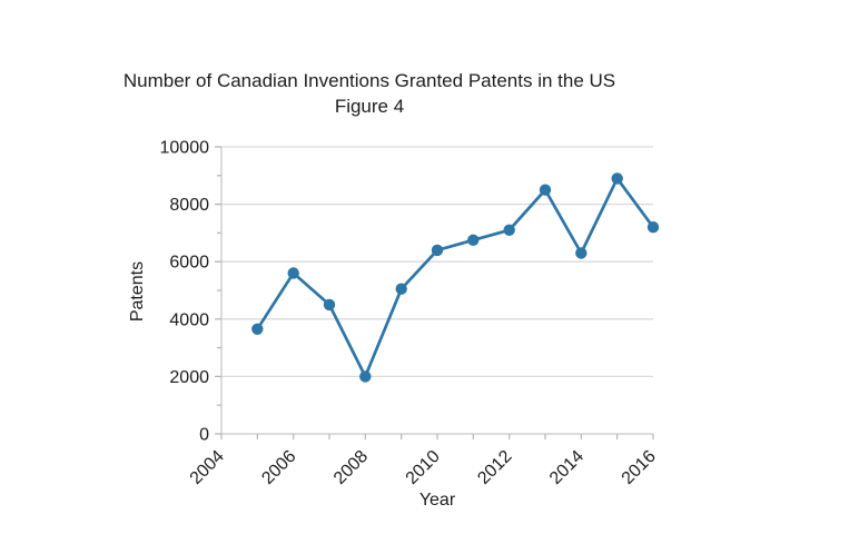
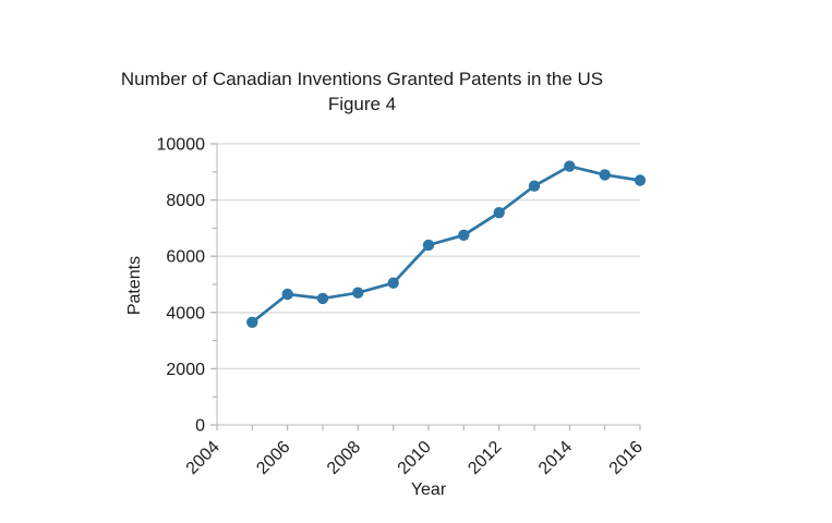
2006: 5600 -> 4600
2008: 2000 -> 4700
2012: 7100 -> 7600
2014: 6300 -> 9200
2016: 7200 -> 8700
